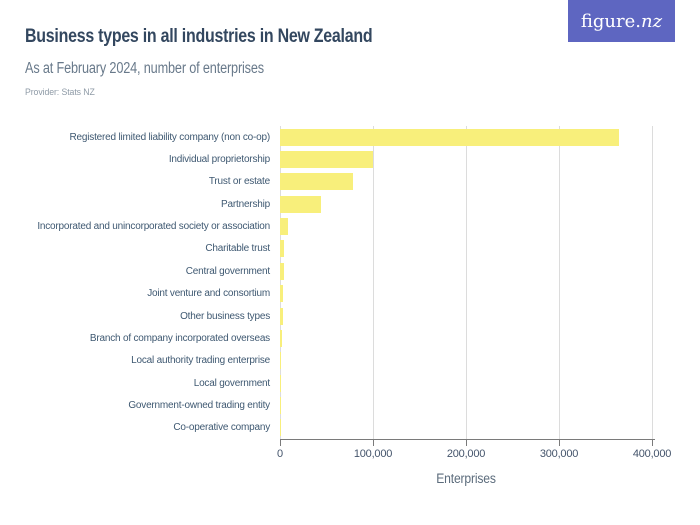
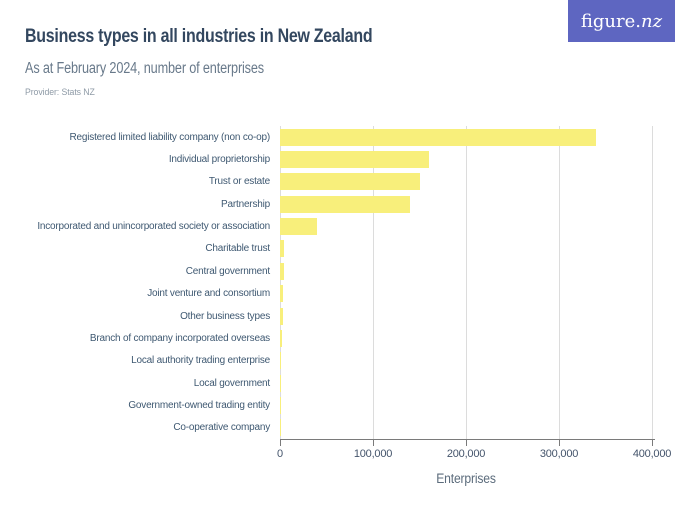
Registered limited liability company (non co-op): 360000 -> 340000
Individual proprietorship: 100000 -> 160000
Trust or estate: 80000 -> 150000
Partnership: 40000 -> 140000
Incorporated and unincorporated society or association: 10000 -> 40000
